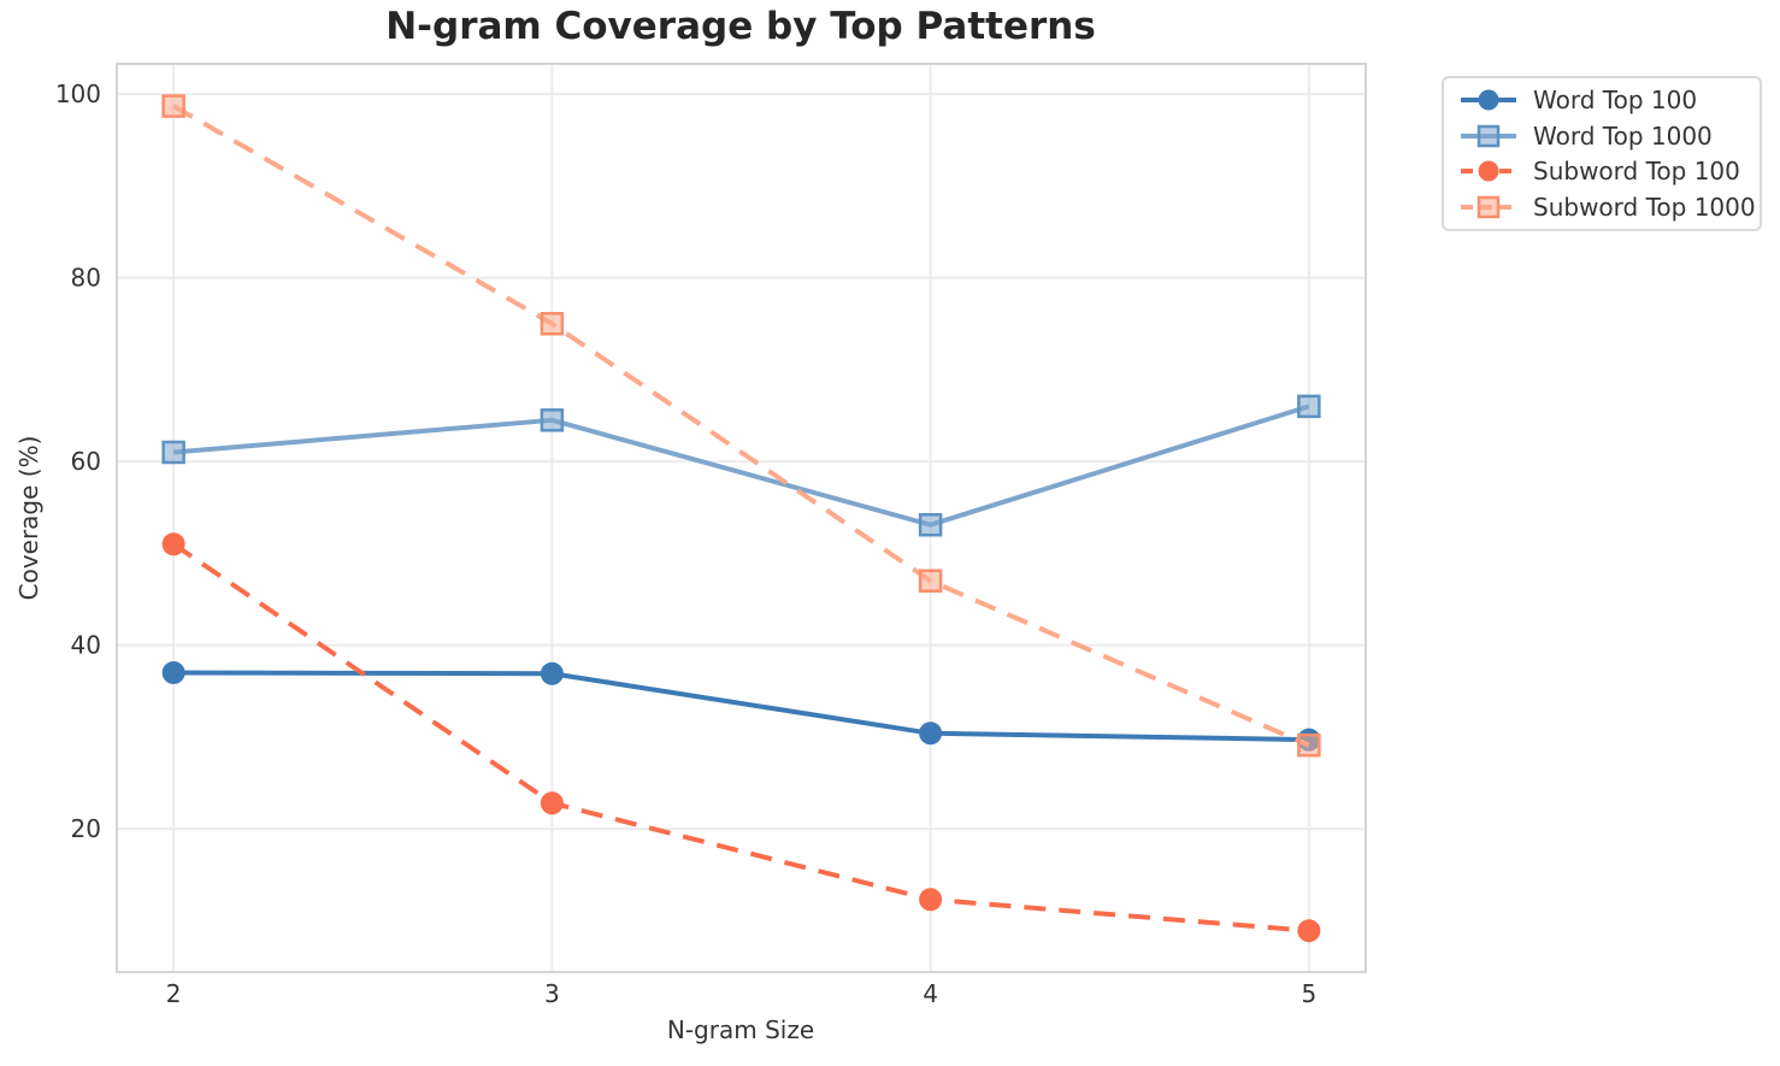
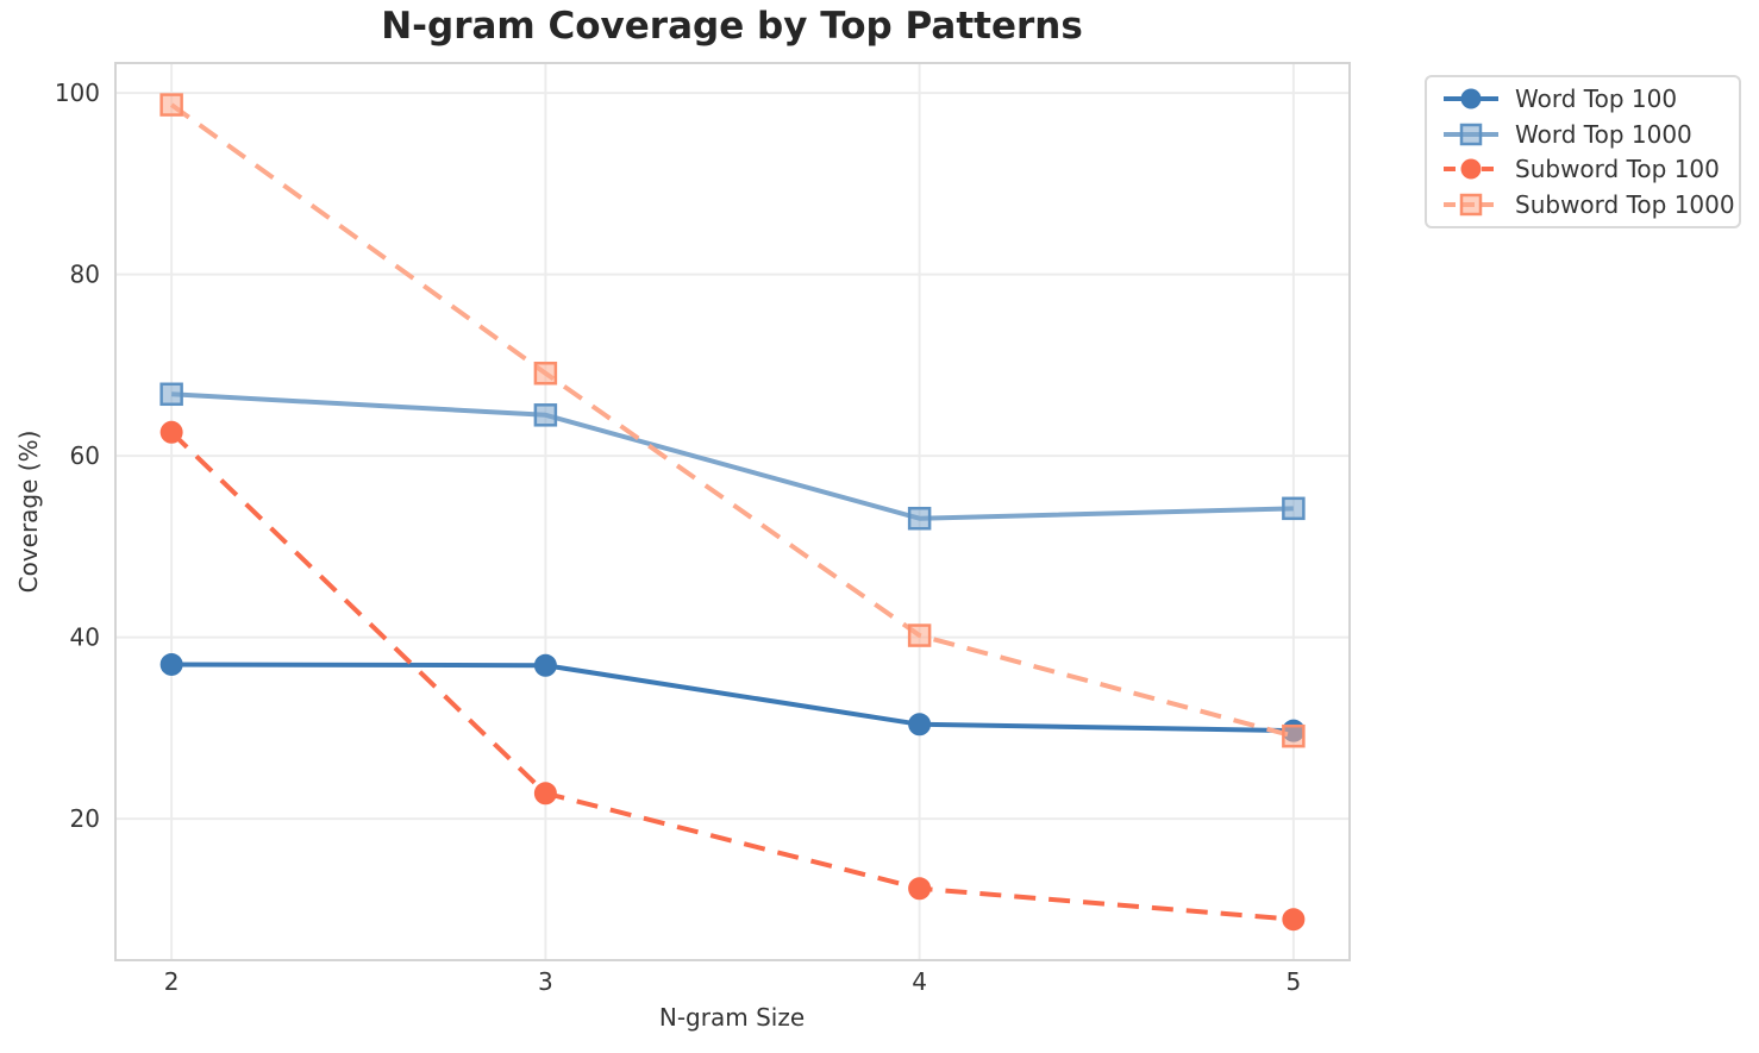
Word Top 1000/2: 61 -> 67
Subword Top 100/2: 51 -> 63
Subword Top 1000/3: 75 -> 69
Subword Top 1000/4: 47 -> 40
Word Top 1000/5: 66 -> 54
